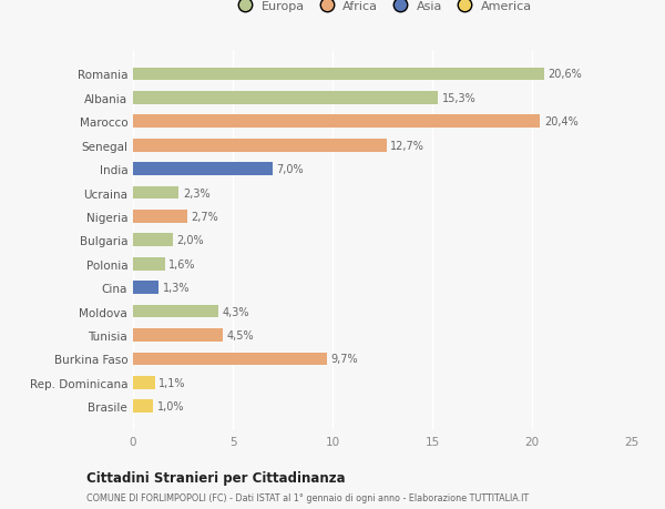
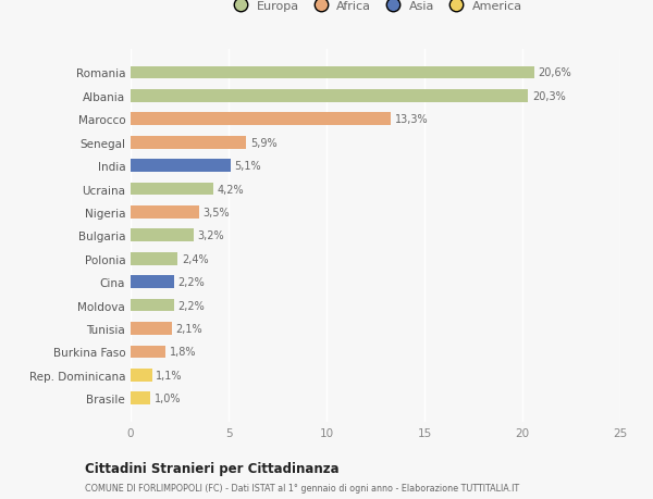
Albania: 15,3% -> 20,3%
Marocco: 20,4% -> 13,3%
Senegal: 12,7% -> 5,9%
India: 7,0% -> 5,1%
Ucraina: 2,3% -> 4,2%
Nigeria: 2,7% -> 3,5%
Bulgaria: 2,0% -> 3,2%
Polonia: 1,6% -> 2,4%
Cina: 1,3% -> 2,2%
Moldova: 4,3% -> 2,2%
Tunisia: 4,5% -> 2,1%
Burkina Faso: 9,7% -> 1,8%
